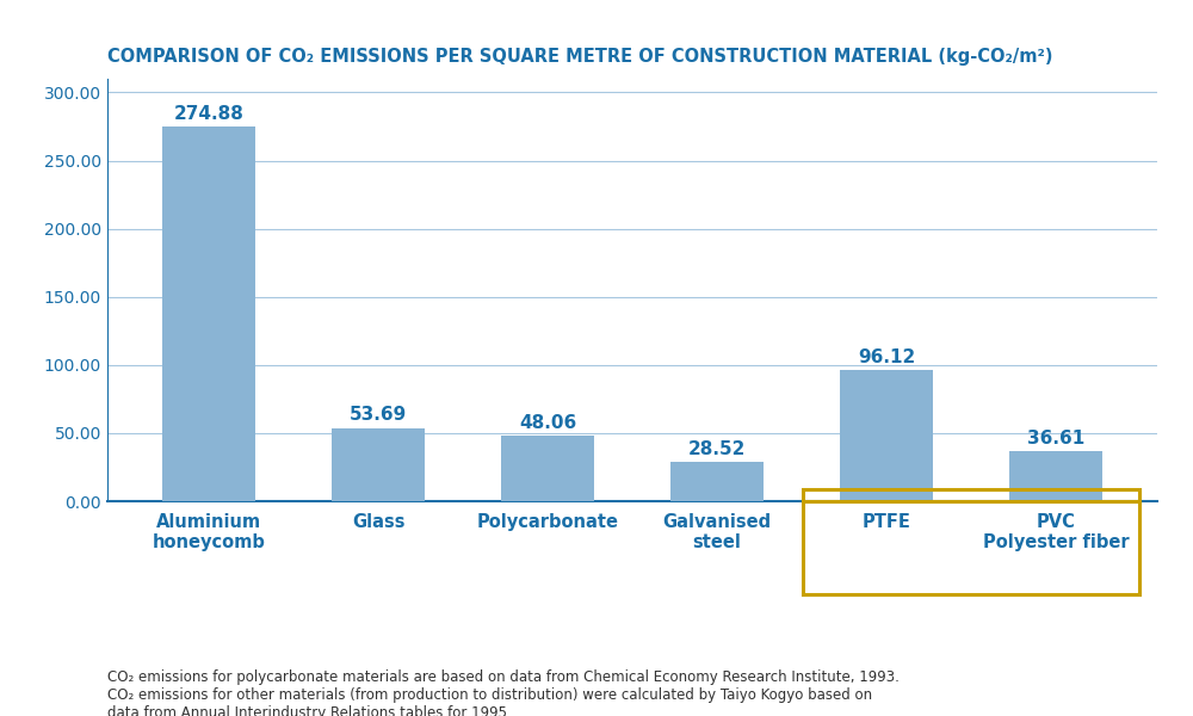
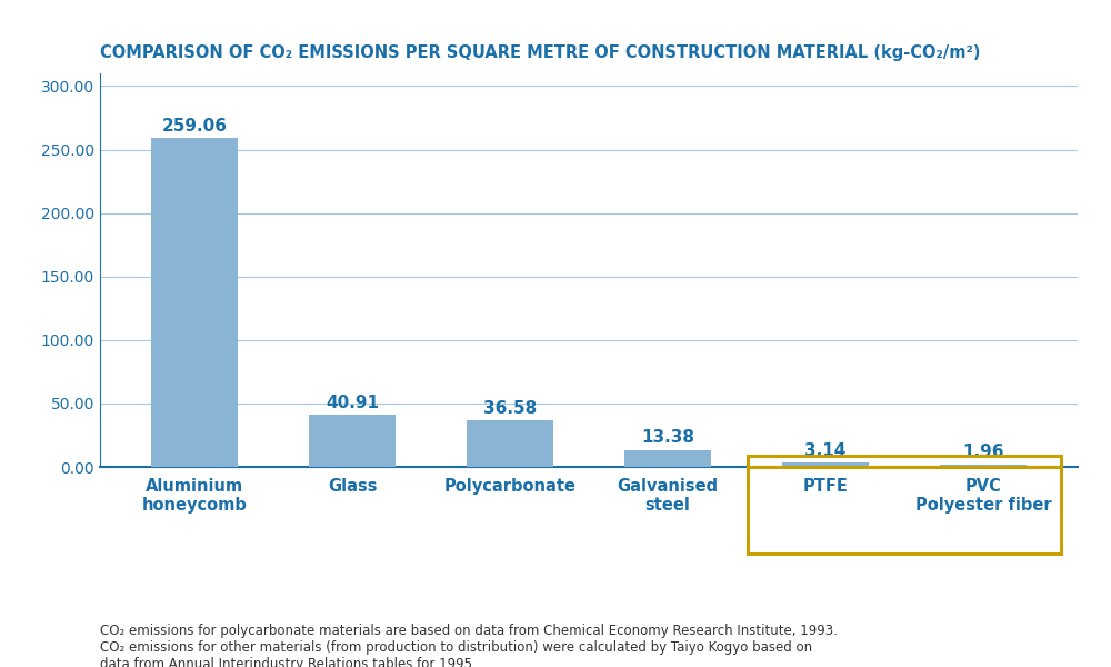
Aluminium honeycomb: 274.88 -> 259.06
Glass: 53.69 -> 40.91
Polycarbonate: 48.06 -> 36.58
Galvanised steel: 28.52 -> 13.38
PTFE: 96.12 -> 3.14
PVC Polyester fiber: 36.61 -> 1.96
